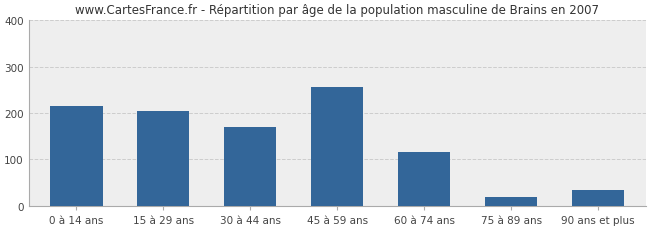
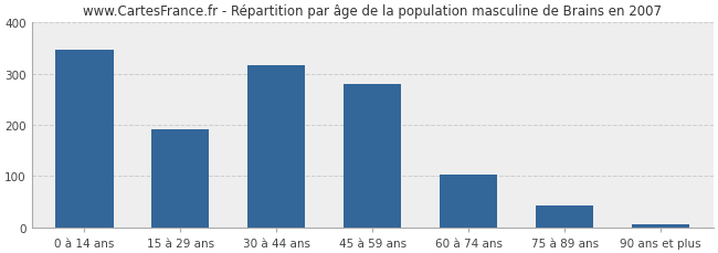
0 à 14 ans: 215 -> 347
15 à 29 ans: 205 -> 192
30 à 44 ans: 170 -> 316
45 à 59 ans: 255 -> 279
60 à 74 ans: 115 -> 102
75 à 89 ans: 20 -> 42
90 ans et plus: 35 -> 5
